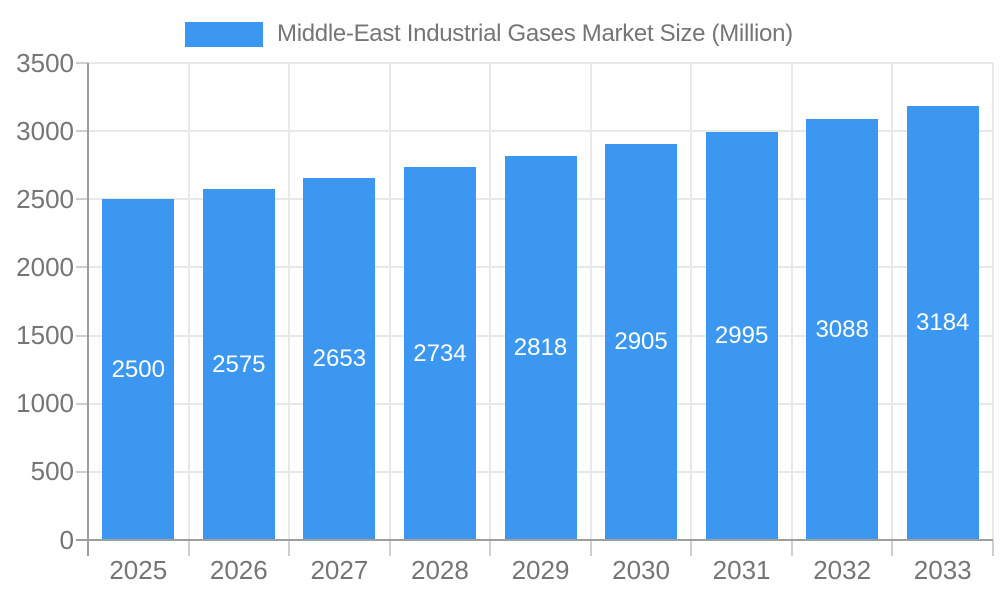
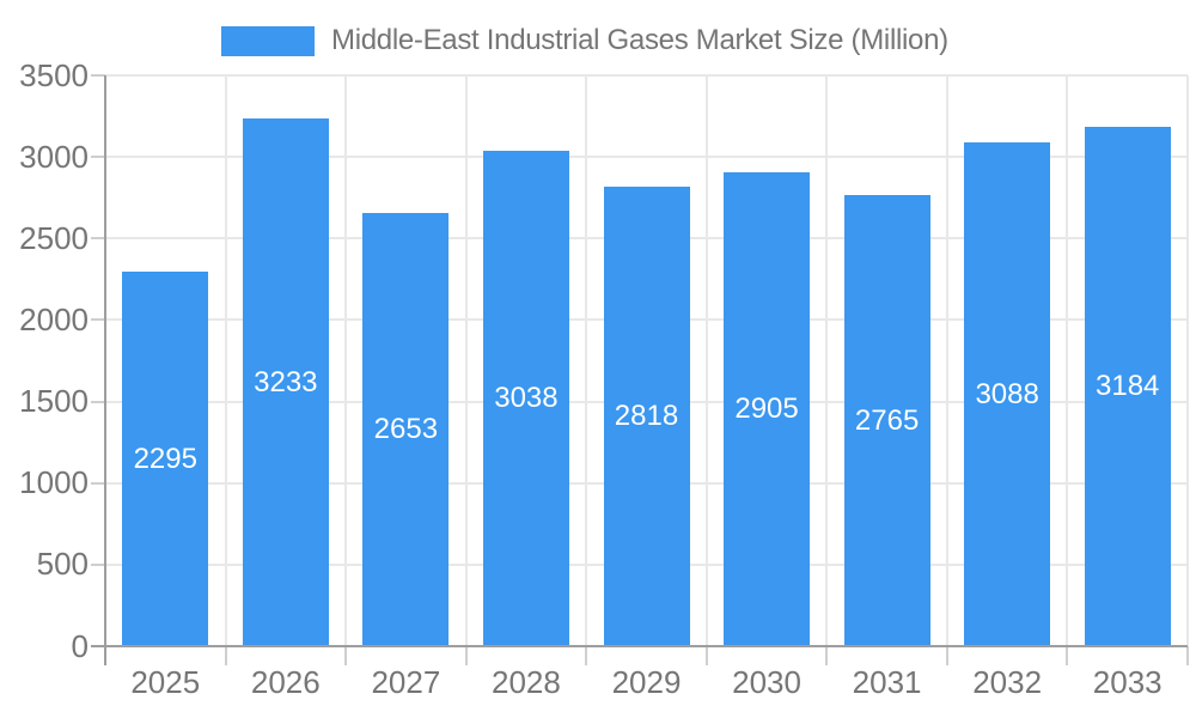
2025: 2500 -> 2295
2026: 2575 -> 3233
2028: 2734 -> 3038
2031: 2995 -> 2765
